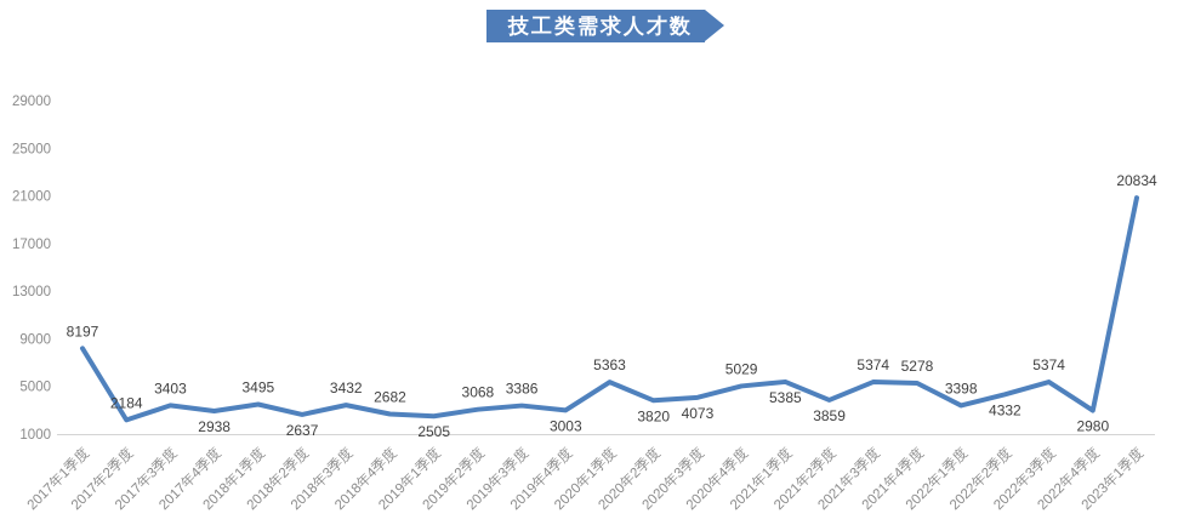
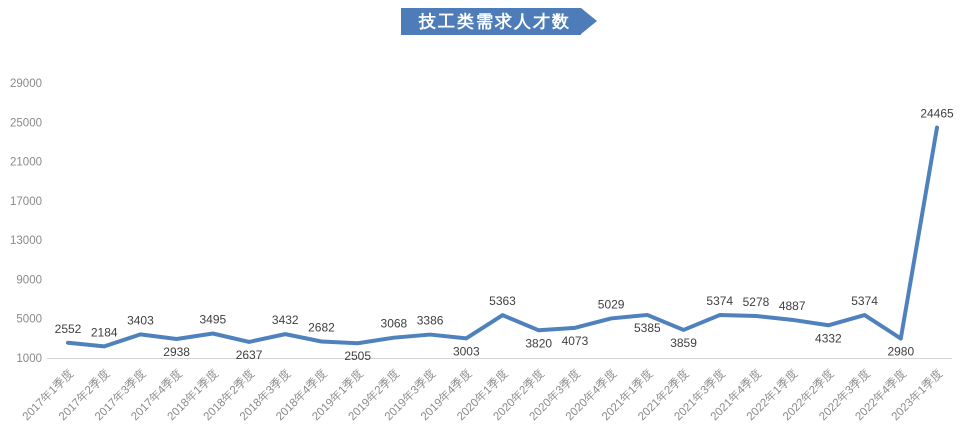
2017年1季度: 8197 -> 2552
2022年1季度: 3398 -> 4887
2023年1季度: 20834 -> 24465
